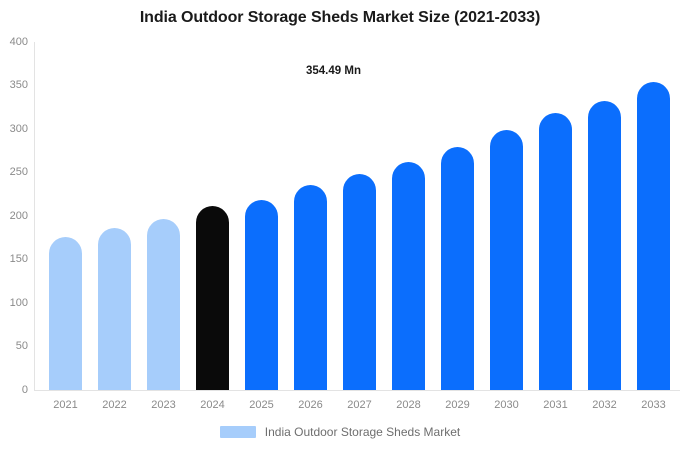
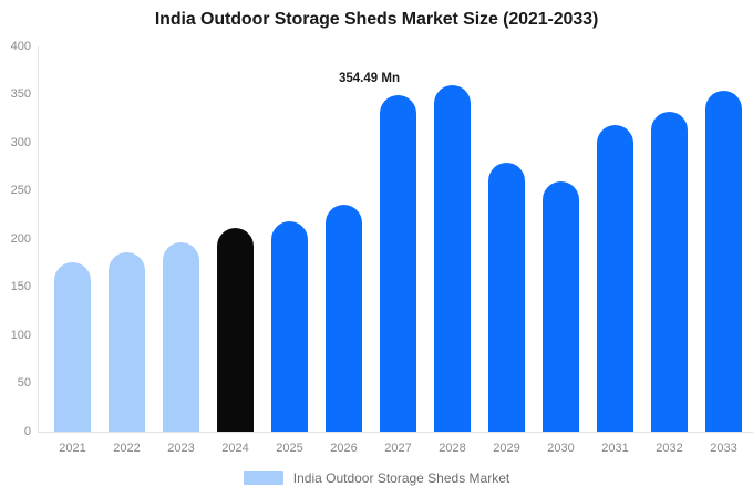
2027: 250 -> 350
2028: 260 -> 360
2030: 300 -> 260
